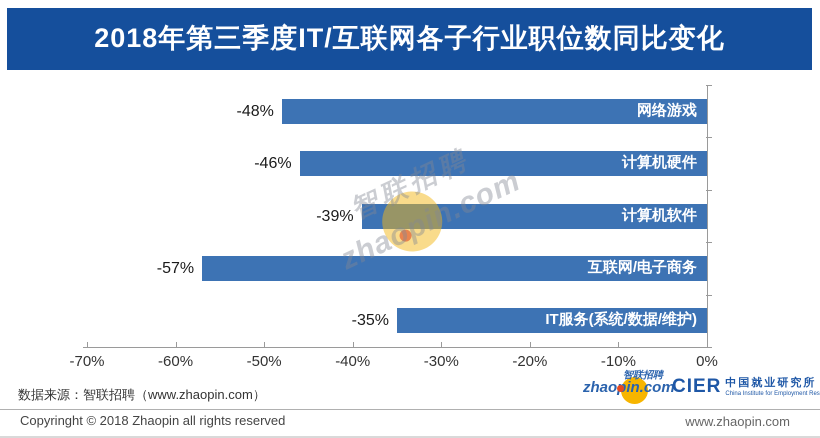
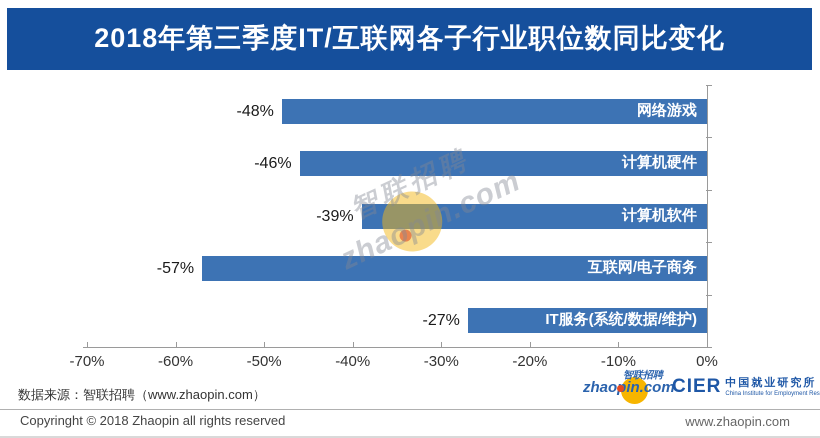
IT服务(系统/数据/维护): -35% -> -27%
